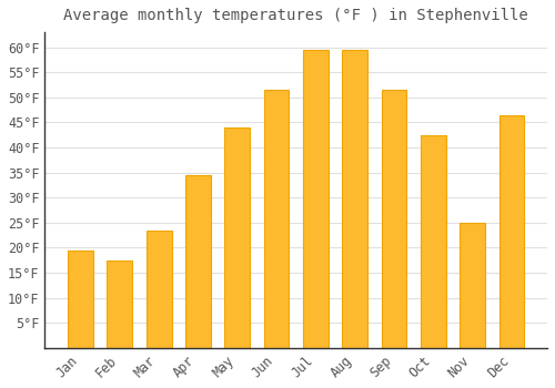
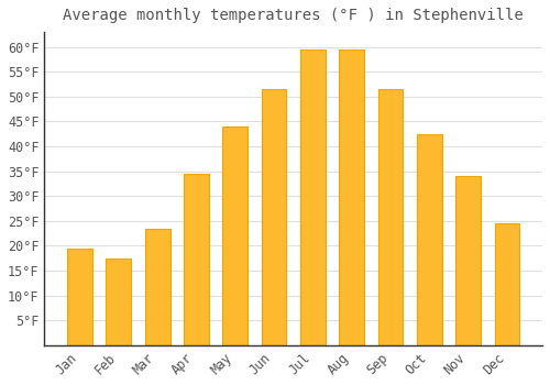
Nov: 25.0°F -> 34.0°F
Dec: 46.5°F -> 24.5°F
